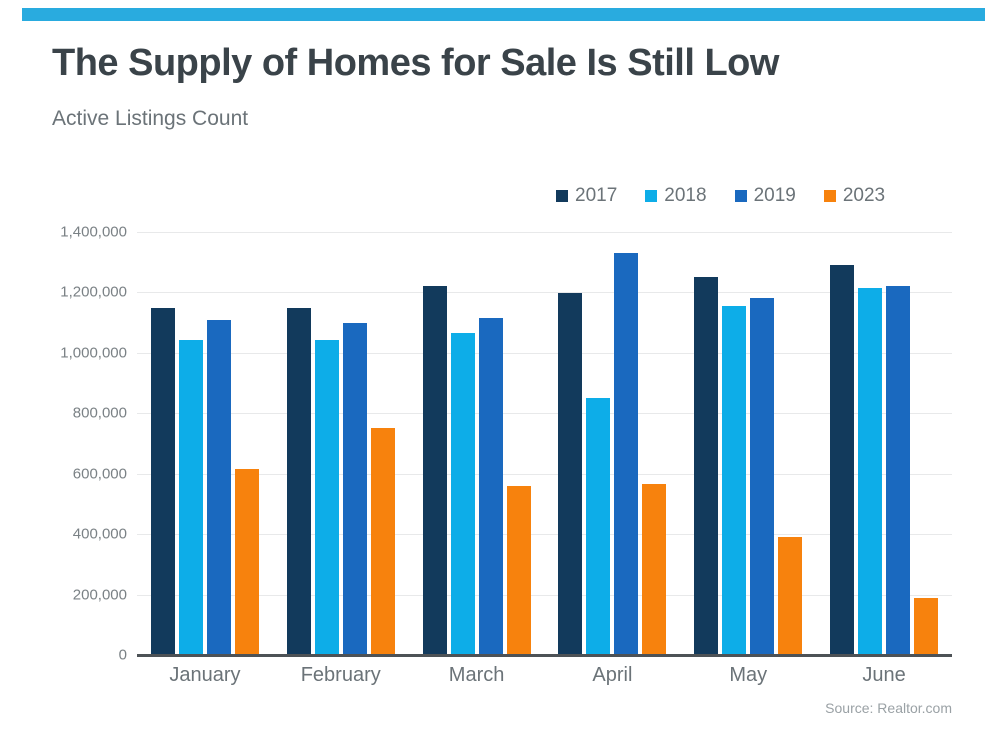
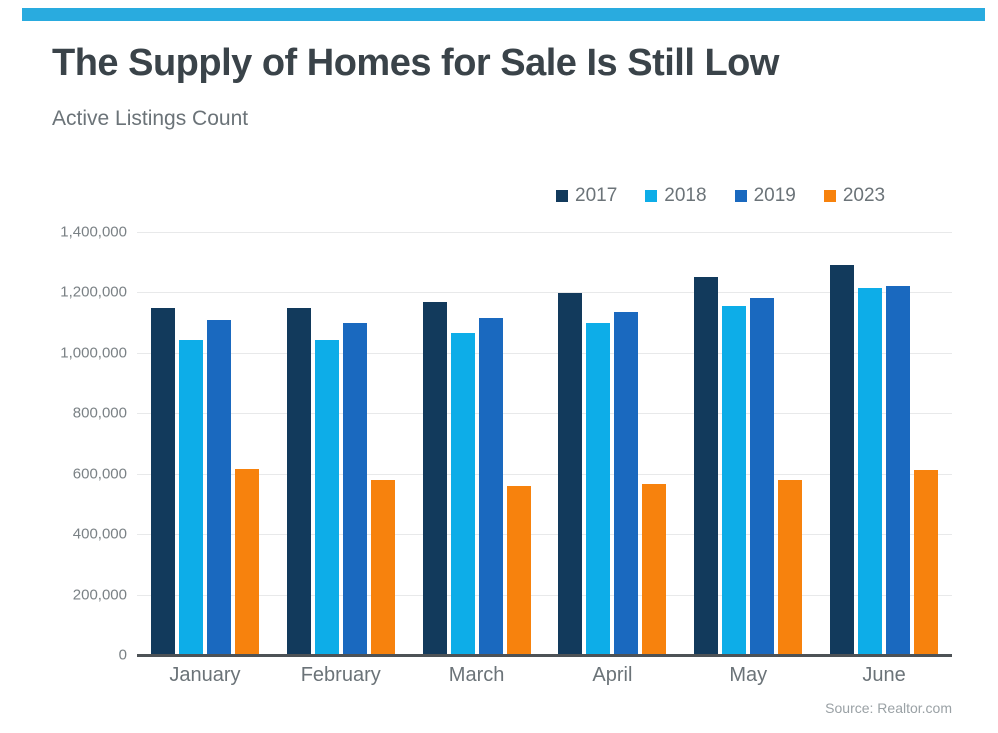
2023/February: 750000 -> 580000
2017/March: 1220000 -> 1170000
2018/April: 850000 -> 1100000
2019/April: 1330000 -> 1140000
2023/May: 390000 -> 580000
2023/June: 190000 -> 610000
